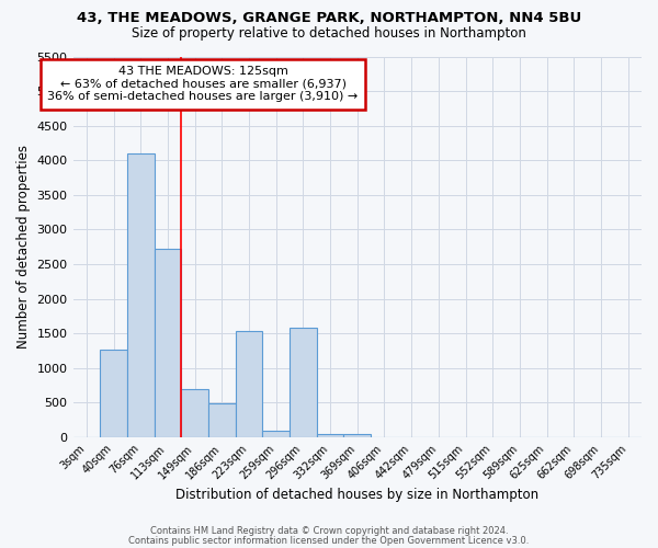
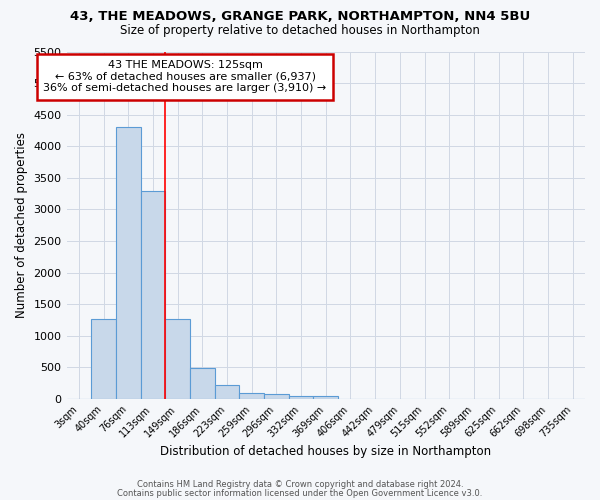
76sqm: 4100 -> 4300
113sqm: 2720 -> 3300
149sqm: 700 -> 1270
223sqm: 1540 -> 230
296sqm: 1580 -> 80
